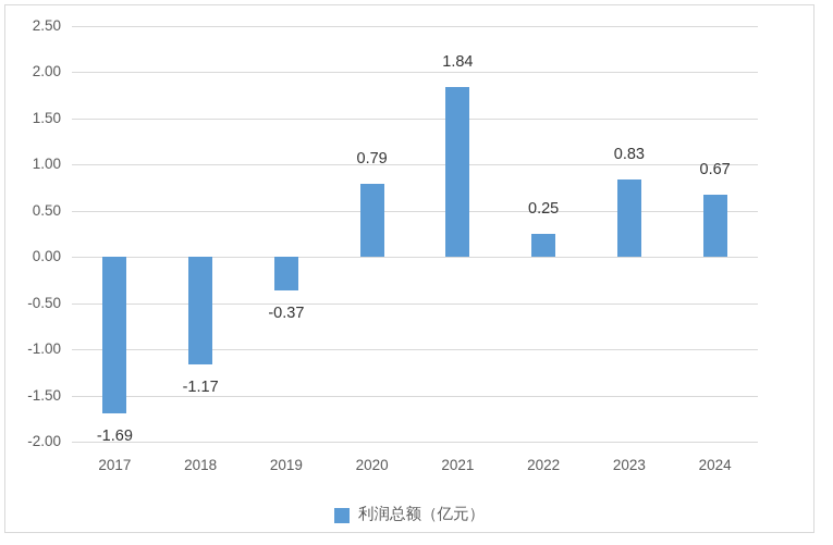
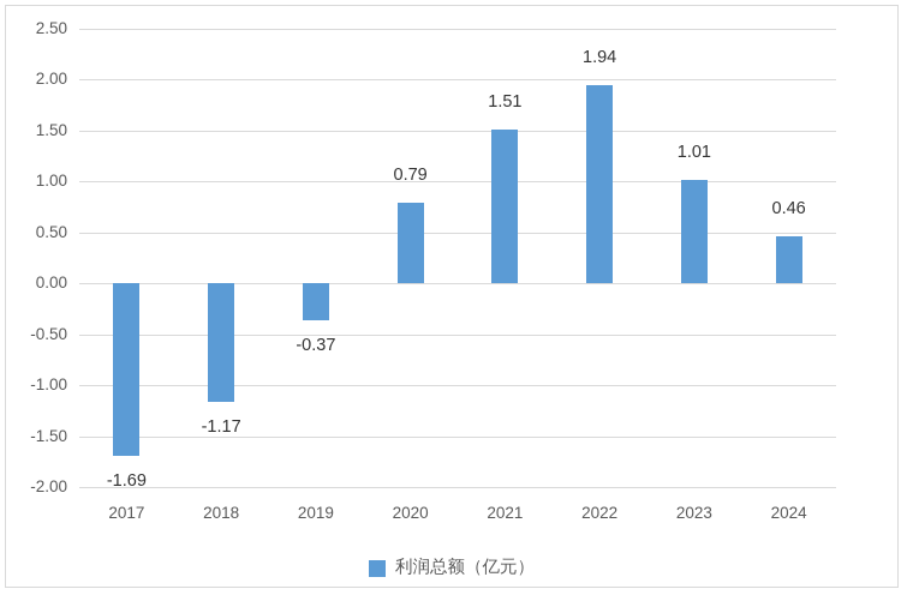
2021: 1.84 -> 1.51
2022: 0.25 -> 1.94
2023: 0.83 -> 1.01
2024: 0.67 -> 0.46
